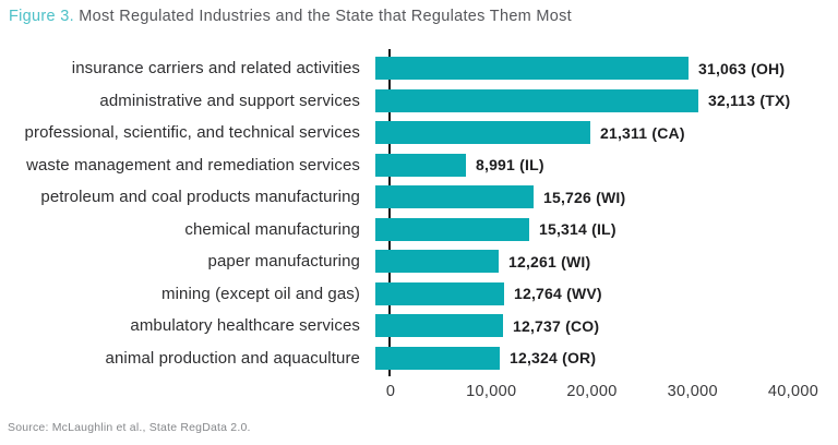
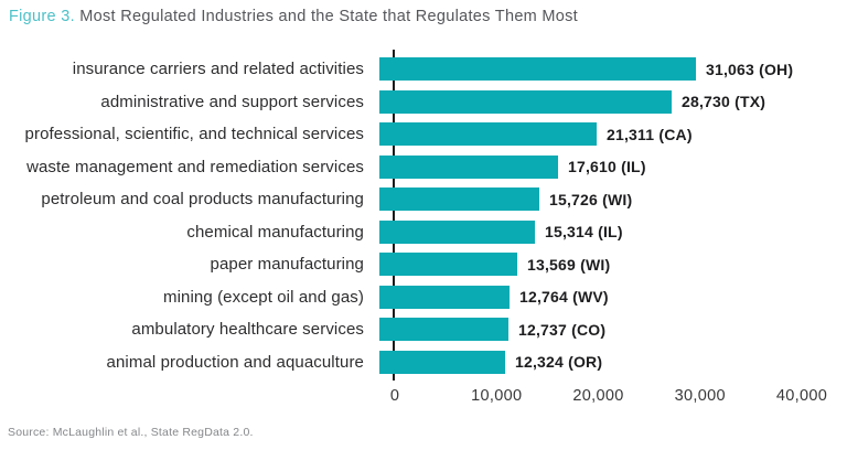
administrative and support services: 32,113 -> 28,730
waste management and remediation services: 8,991 -> 17,610
paper manufacturing: 12,261 -> 13,569
